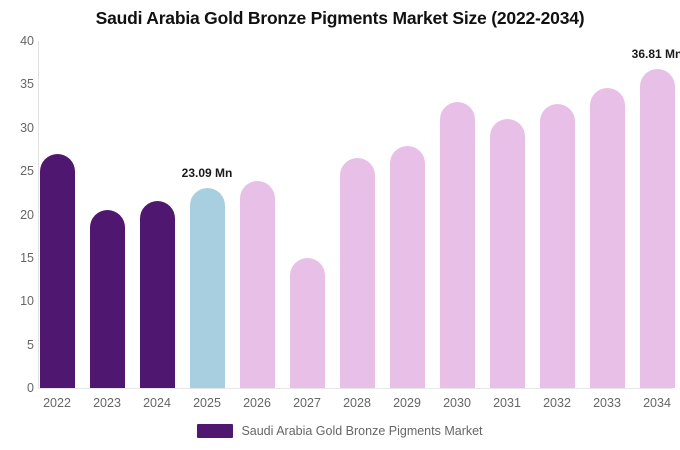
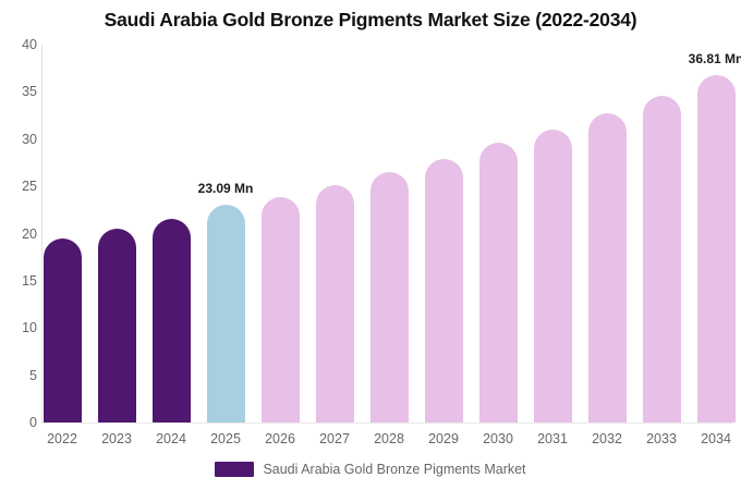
2022: 27 -> 19
2027: 15 -> 25
2030: 33 -> 30
